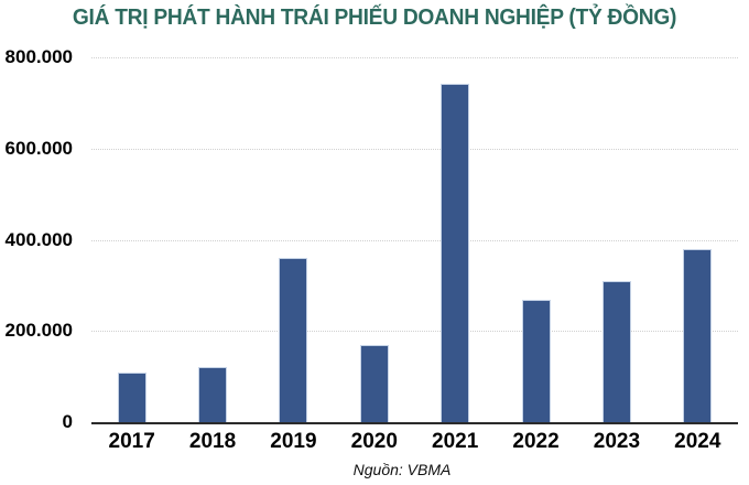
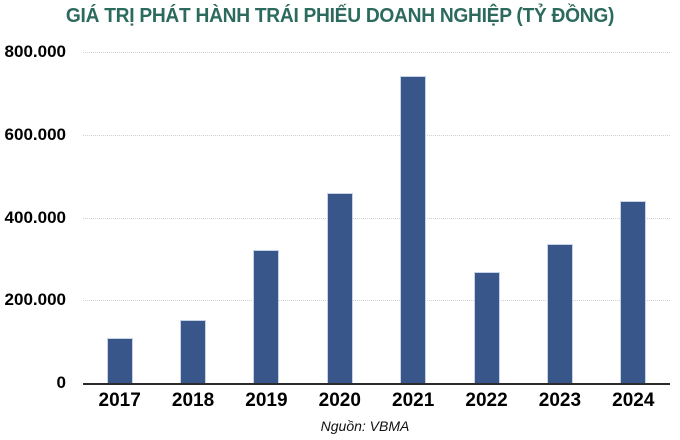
2018: 120000 -> 150000
2019: 360000 -> 320000
2020: 170000 -> 460000
2023: 310000 -> 340000
2024: 380000 -> 440000
